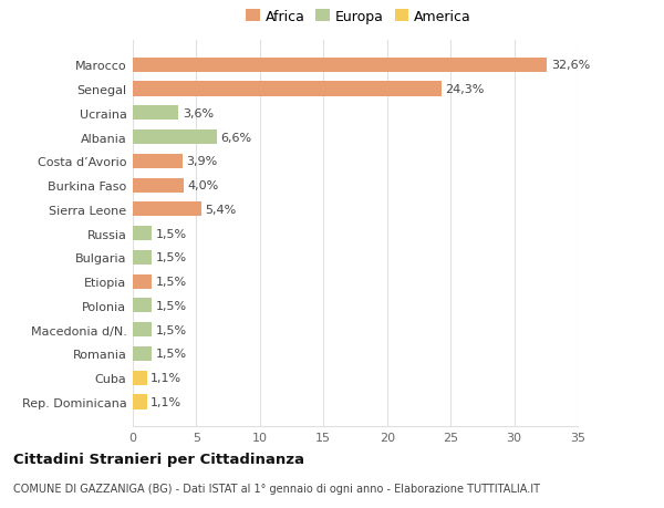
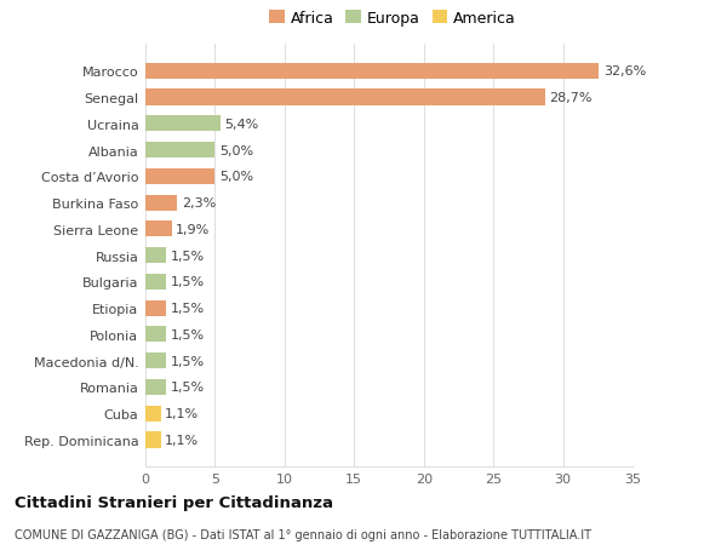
Senegal: 24,3% -> 28,7%
Ucraina: 3,6% -> 5,4%
Albania: 6,6% -> 5,0%
Costa d’Avorio: 3,9% -> 5,0%
Burkina Faso: 4,0% -> 2,3%
Sierra Leone: 5,4% -> 1,9%
